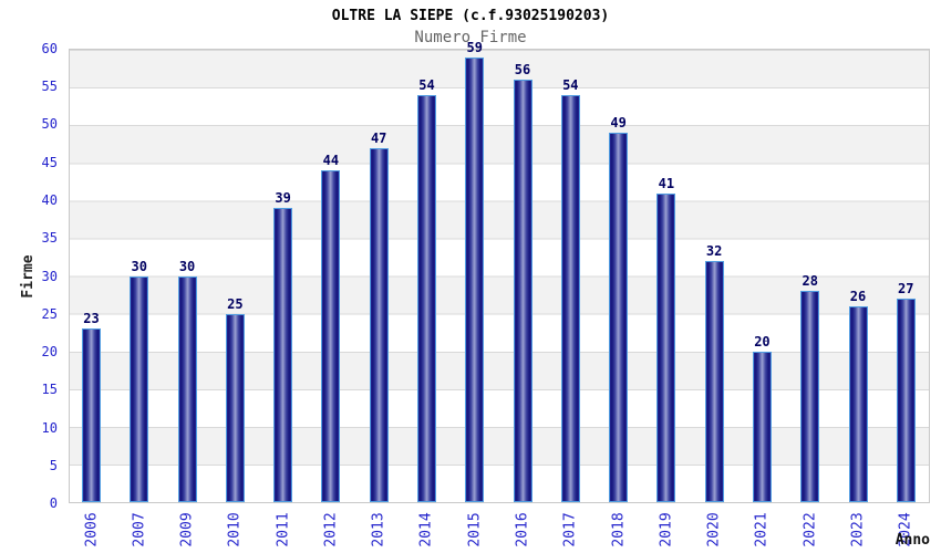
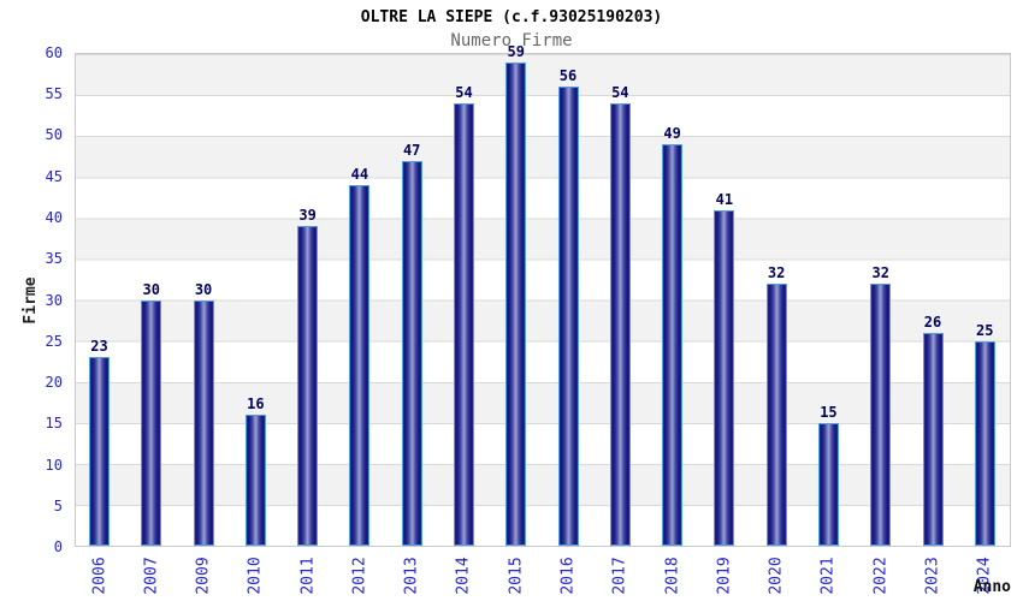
2010: 25 -> 16
2021: 20 -> 15
2022: 28 -> 32
2024: 27 -> 25
